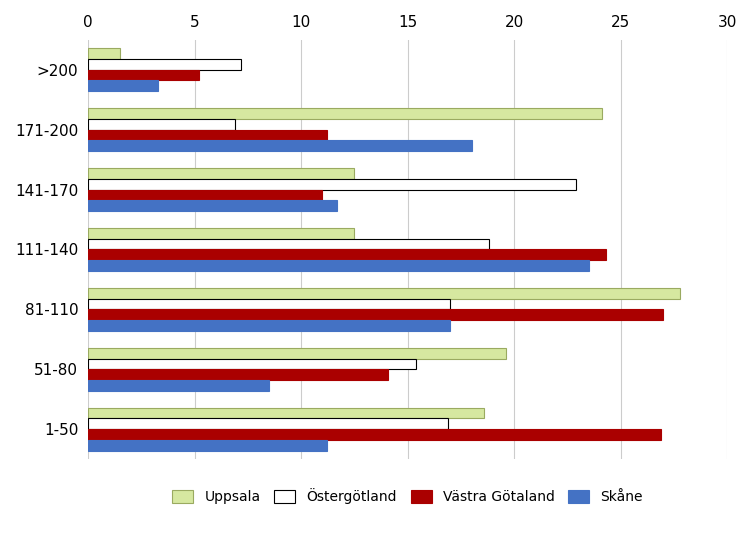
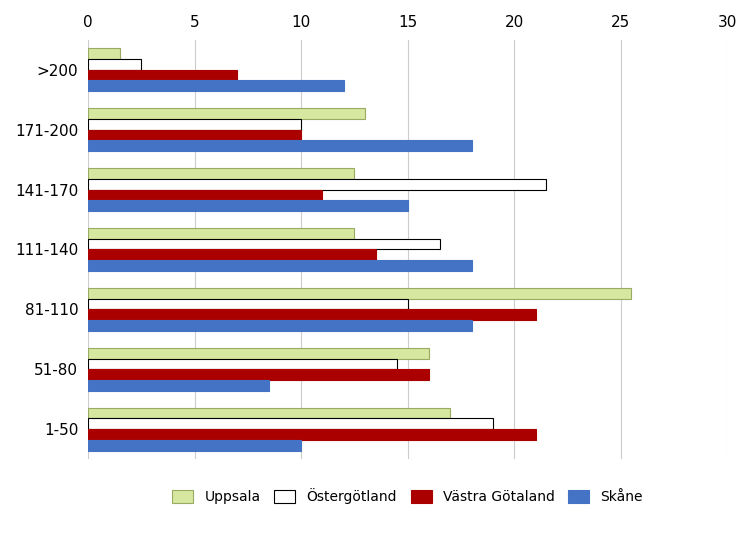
Östergötland/>200: 7.2 -> 2.5
Västra Götaland/>200: 5.2 -> 7.0
Skåne/>200: 3.3 -> 12.0
Uppsala/171-200: 24.1 -> 13.0
Östergötland/171-200: 6.9 -> 10.0
Västra Götaland/171-200: 11.2 -> 10.0
Östergötland/141-170: 22.9 -> 21.5
Skåne/141-170: 11.7 -> 15.0
Östergötland/111-140: 18.8 -> 16.5
Västra Götaland/111-140: 24.3 -> 13.5
Skåne/111-140: 23.5 -> 18.0
Uppsala/81-110: 27.8 -> 25.5
Östergötland/81-110: 17.0 -> 15.0
Västra Götaland/81-110: 27.0 -> 21.0
Skåne/81-110: 17.0 -> 18.0
Uppsala/51-80: 19.6 -> 16.0
Östergötland/51-80: 15.4 -> 14.5
Västra Götaland/51-80: 14.1 -> 16.0
Uppsala/1-50: 18.6 -> 17.0
Östergötland/1-50: 16.9 -> 19.0
Västra Götaland/1-50: 26.9 -> 21.0
Skåne/1-50: 11.2 -> 10.0
